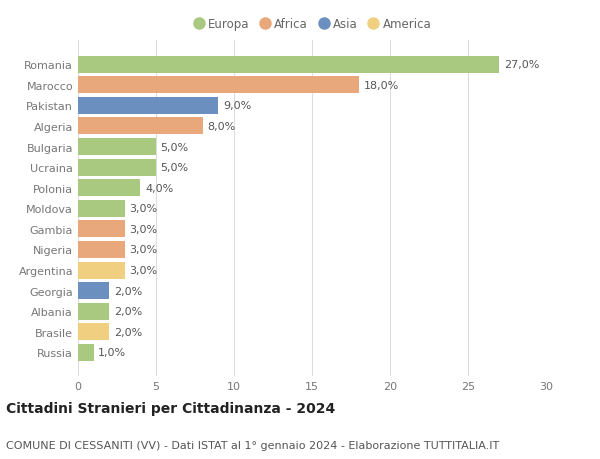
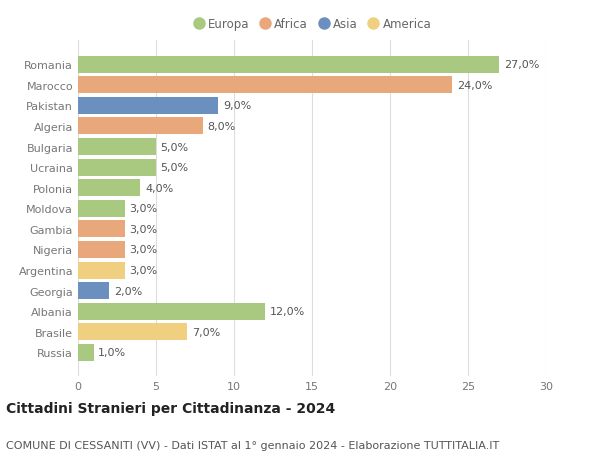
Marocco: 18,0% -> 24,0%
Albania: 2,0% -> 12,0%
Brasile: 2,0% -> 7,0%
